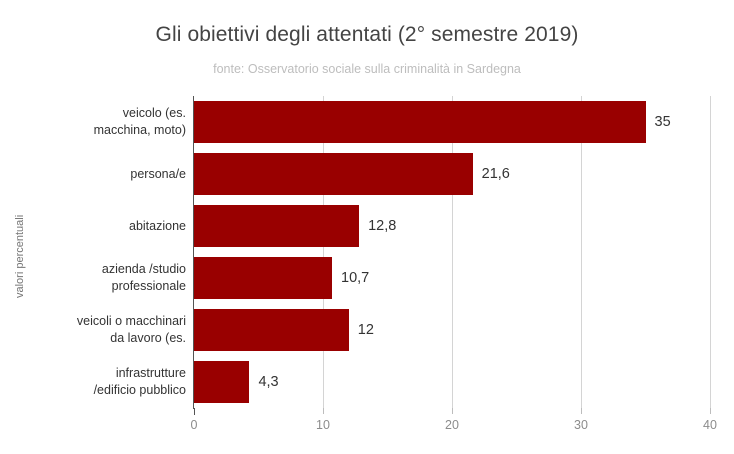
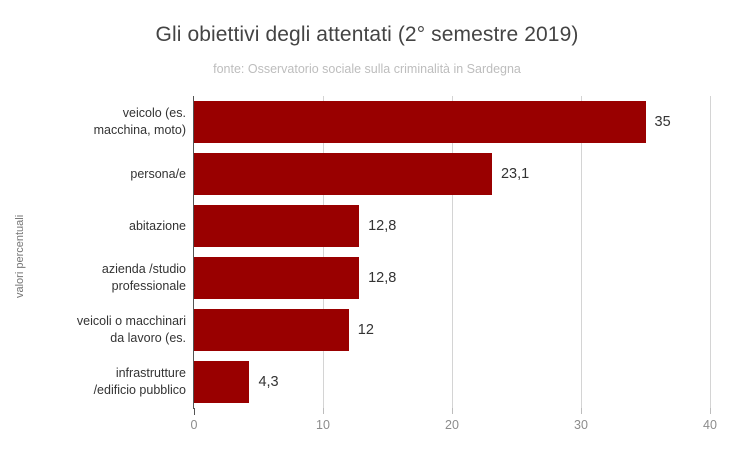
persona/e: 21,6 -> 23,1
azienda /studio professionale: 10,7 -> 12,8
